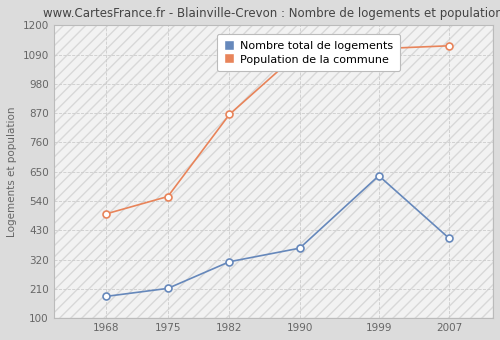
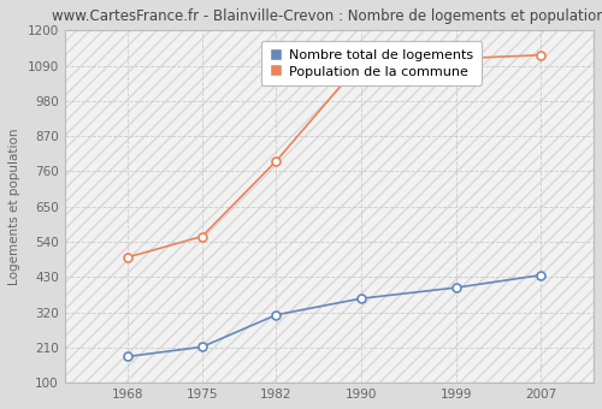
Population de la commune/1982: 865 -> 792
Nombre total de logements/1999: 635 -> 397
Nombre total de logements/2007: 400 -> 436
